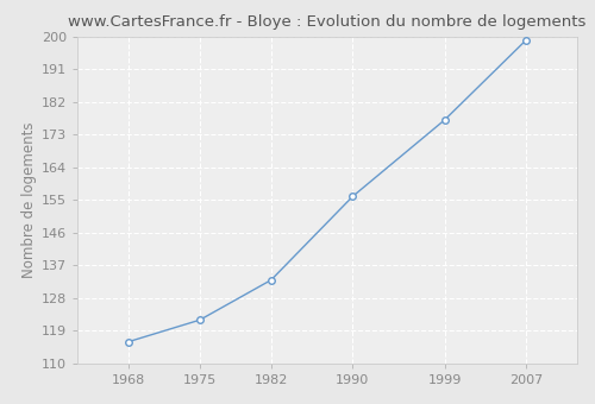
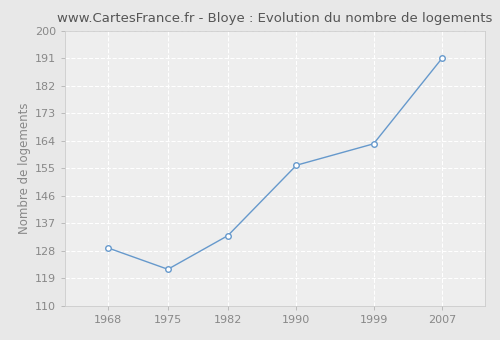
1968: 116 -> 129
1999: 177 -> 163
2007: 199 -> 191
